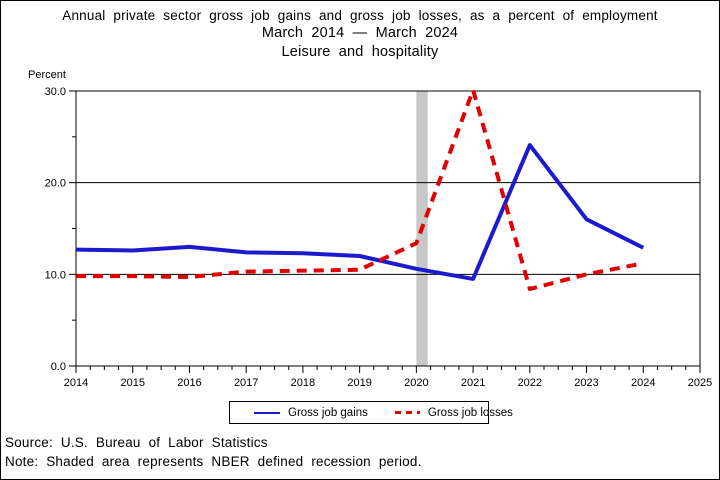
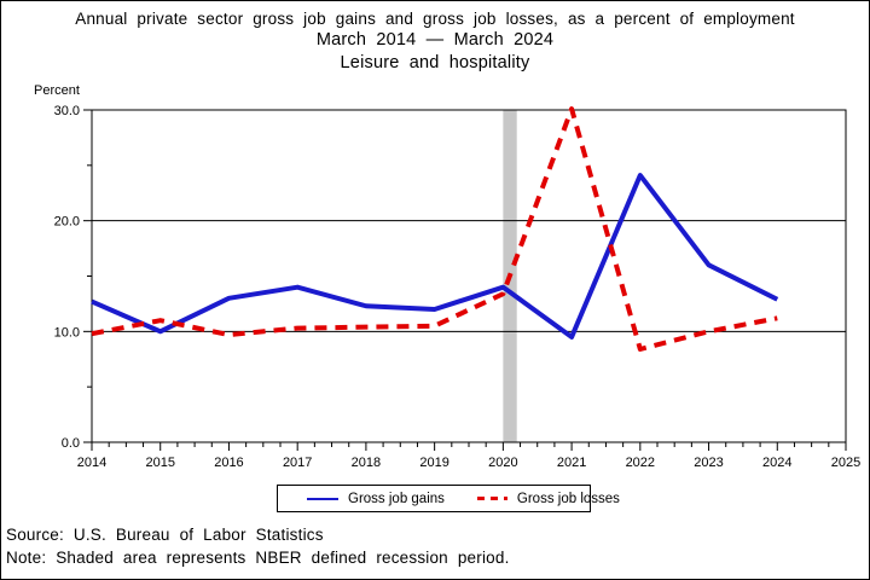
Gross job gains/2015: 13 -> 10
Gross job losses/2015: 10 -> 11
Gross job gains/2017: 12 -> 14
Gross job gains/2020: 11 -> 14
